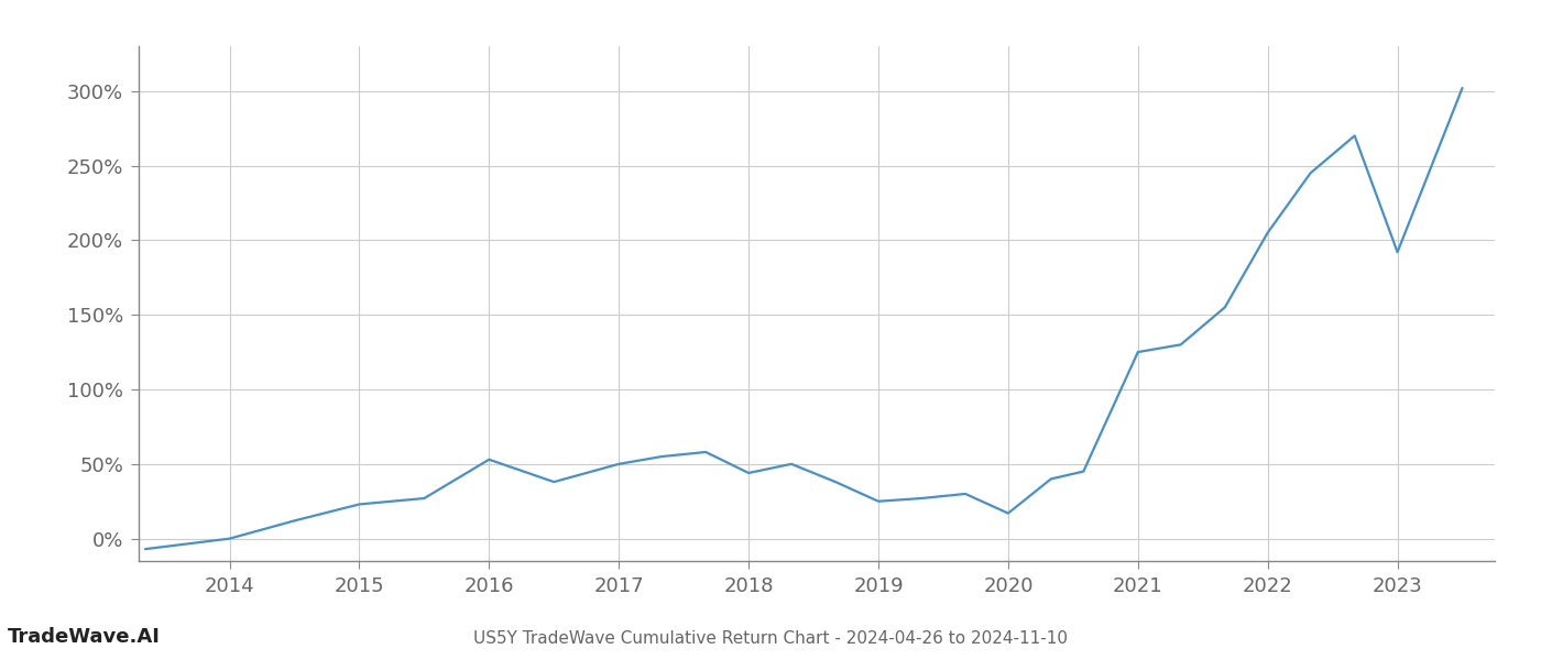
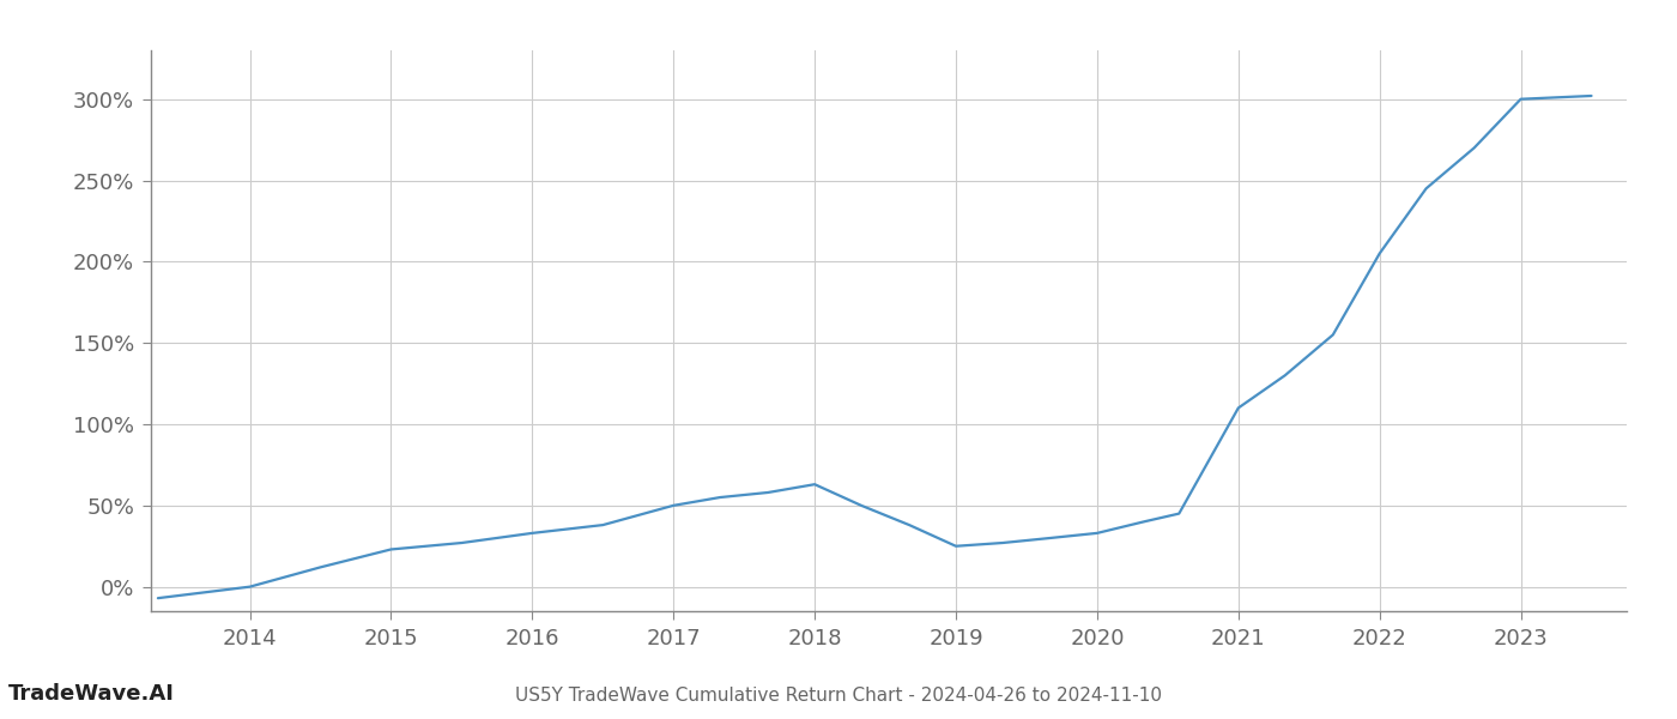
2016: 53% -> 33%
2018: 44% -> 63%
2020: 17% -> 33%
2021: 125% -> 110%
2023: 192% -> 300%
